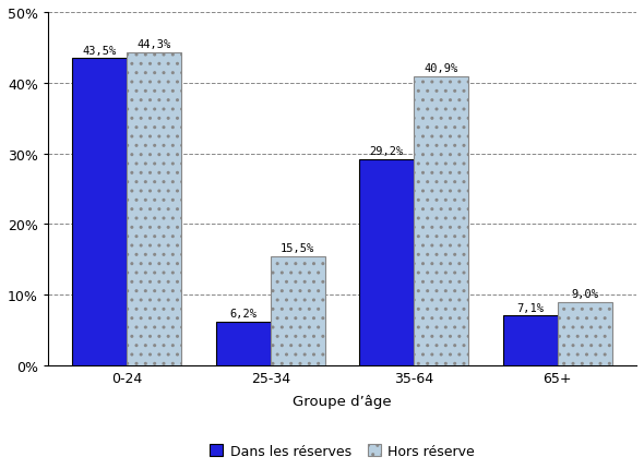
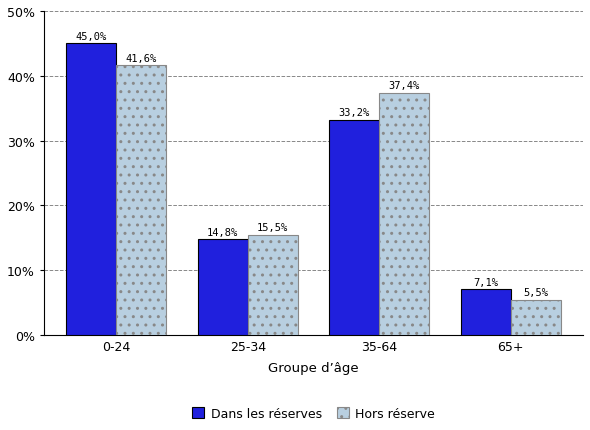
Dans les réserves/0-24: 43,5% -> 45,0%
Hors réserve/0-24: 44,3% -> 41,6%
Dans les réserves/25-34: 6,2% -> 14,8%
Dans les réserves/35-64: 29,2% -> 33,2%
Hors réserve/35-64: 40,9% -> 37,4%
Hors réserve/65+: 9,0% -> 5,5%
